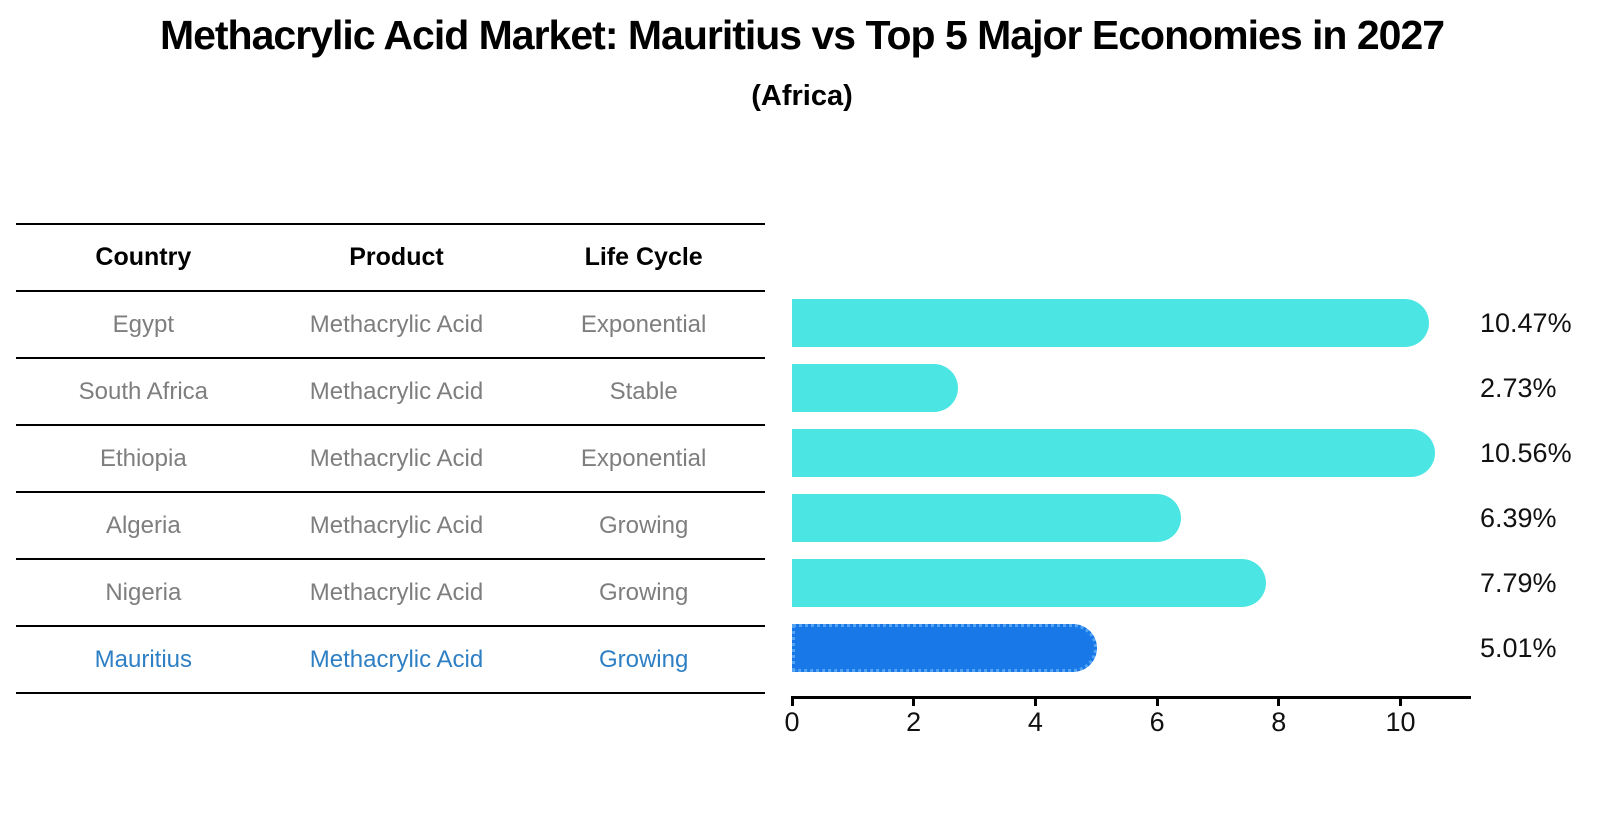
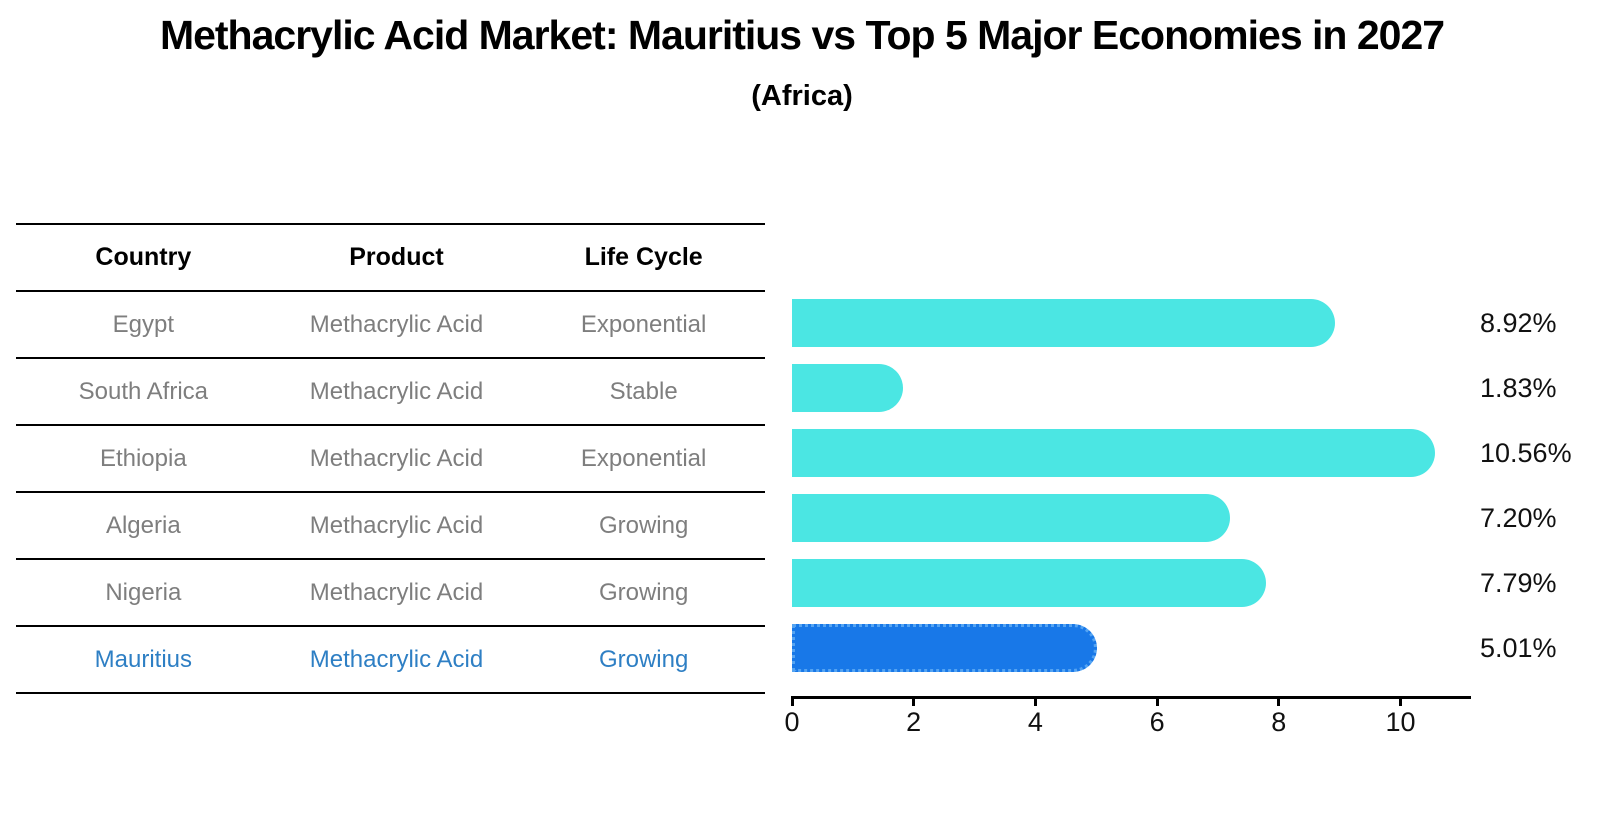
Egypt: 10.47% -> 8.92%
South Africa: 2.73% -> 1.83%
Algeria: 6.39% -> 7.20%
